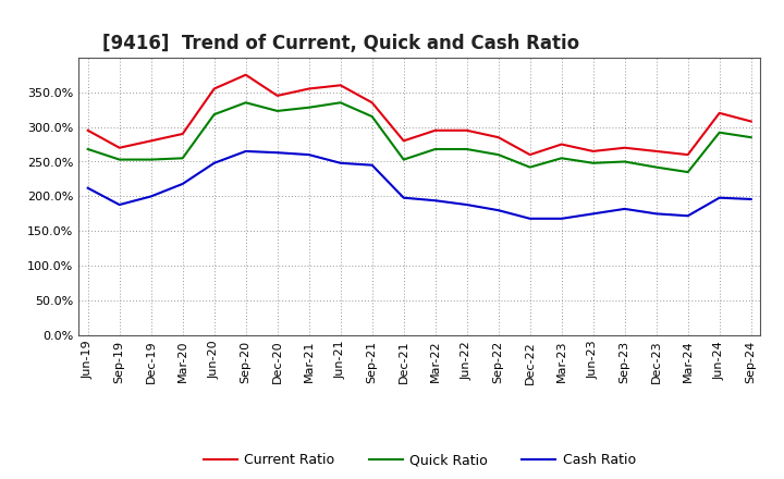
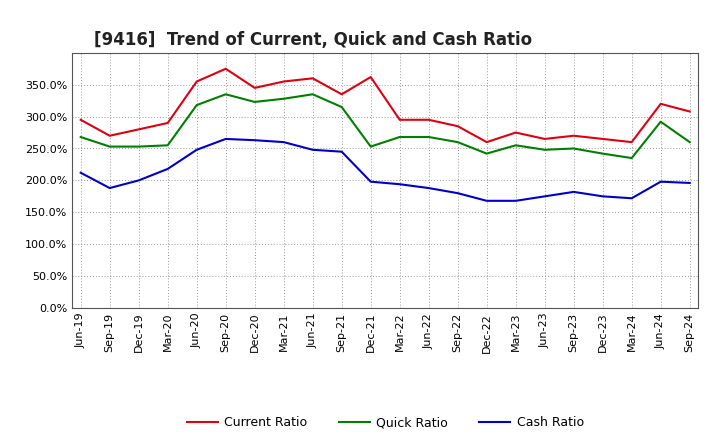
Current Ratio/Dec-21: 280% -> 362%
Quick Ratio/Sep-24: 285% -> 260%
